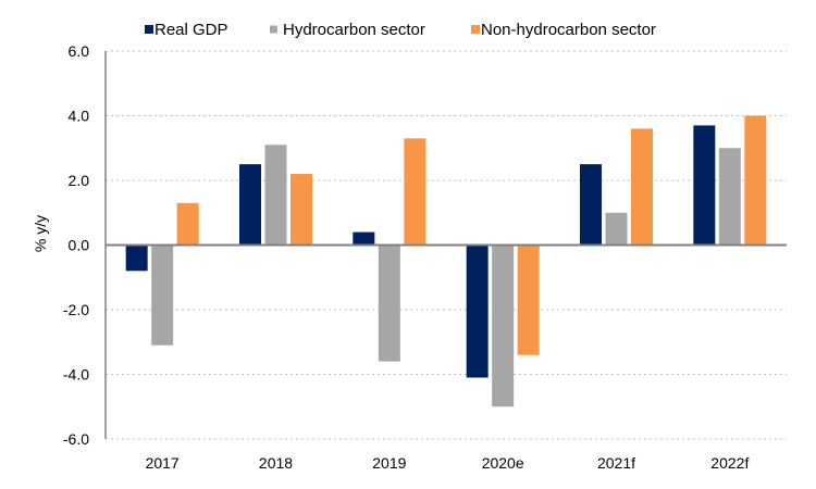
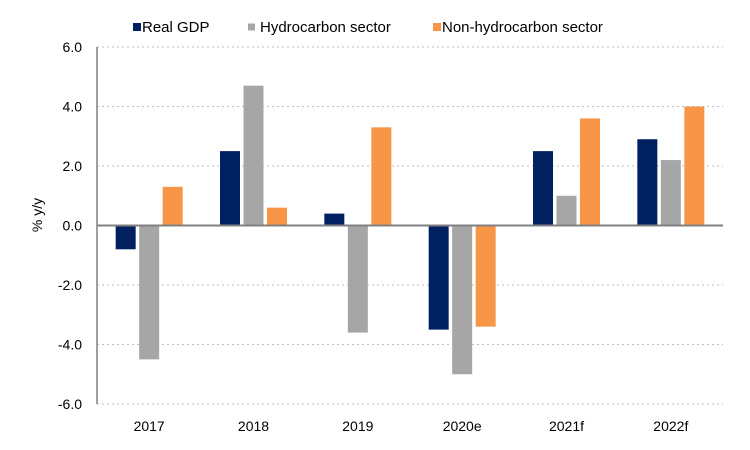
Hydrocarbon sector/2017: -3.1 -> -4.5
Hydrocarbon sector/2018: 3.1 -> 4.7
Non-hydrocarbon sector/2018: 2.2 -> 0.6
Real GDP/2020e: -4.1 -> -3.5
Real GDP/2022f: 3.7 -> 2.9
Hydrocarbon sector/2022f: 3.0 -> 2.2
